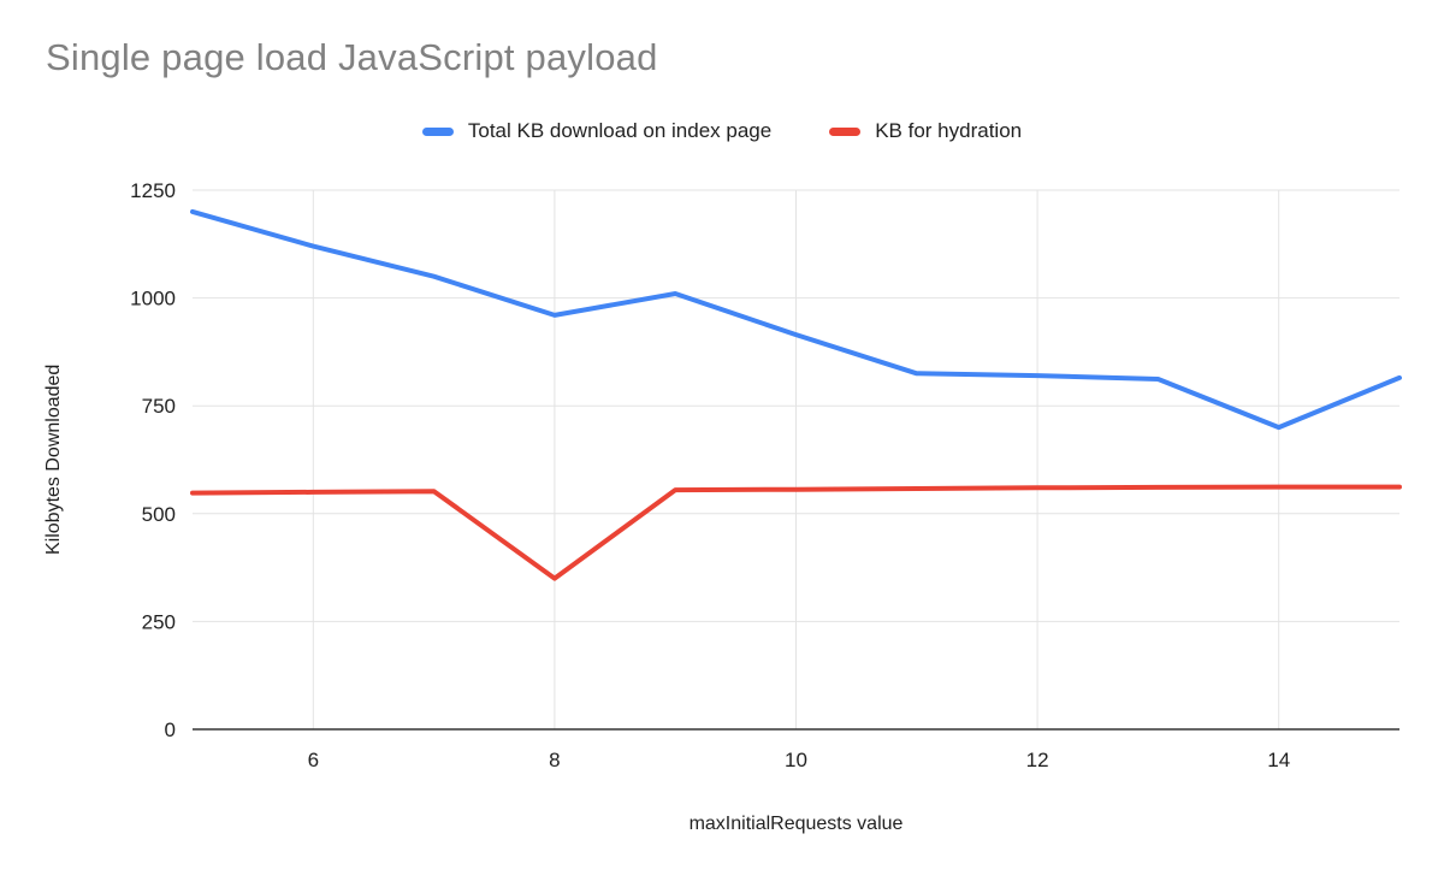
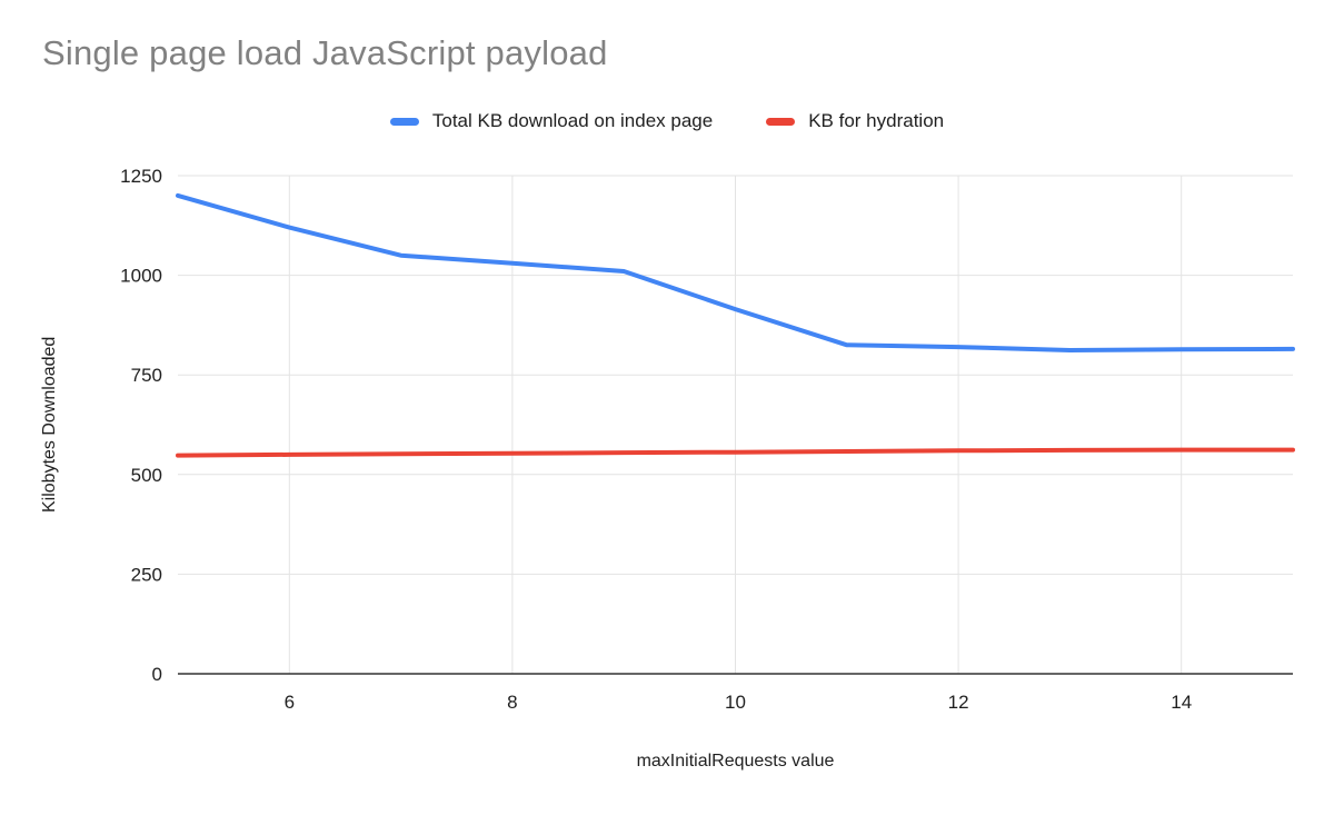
Total KB download on index page/8: 960 -> 1030
KB for hydration/8: 350 -> 550
Total KB download on index page/14: 700 -> 810
